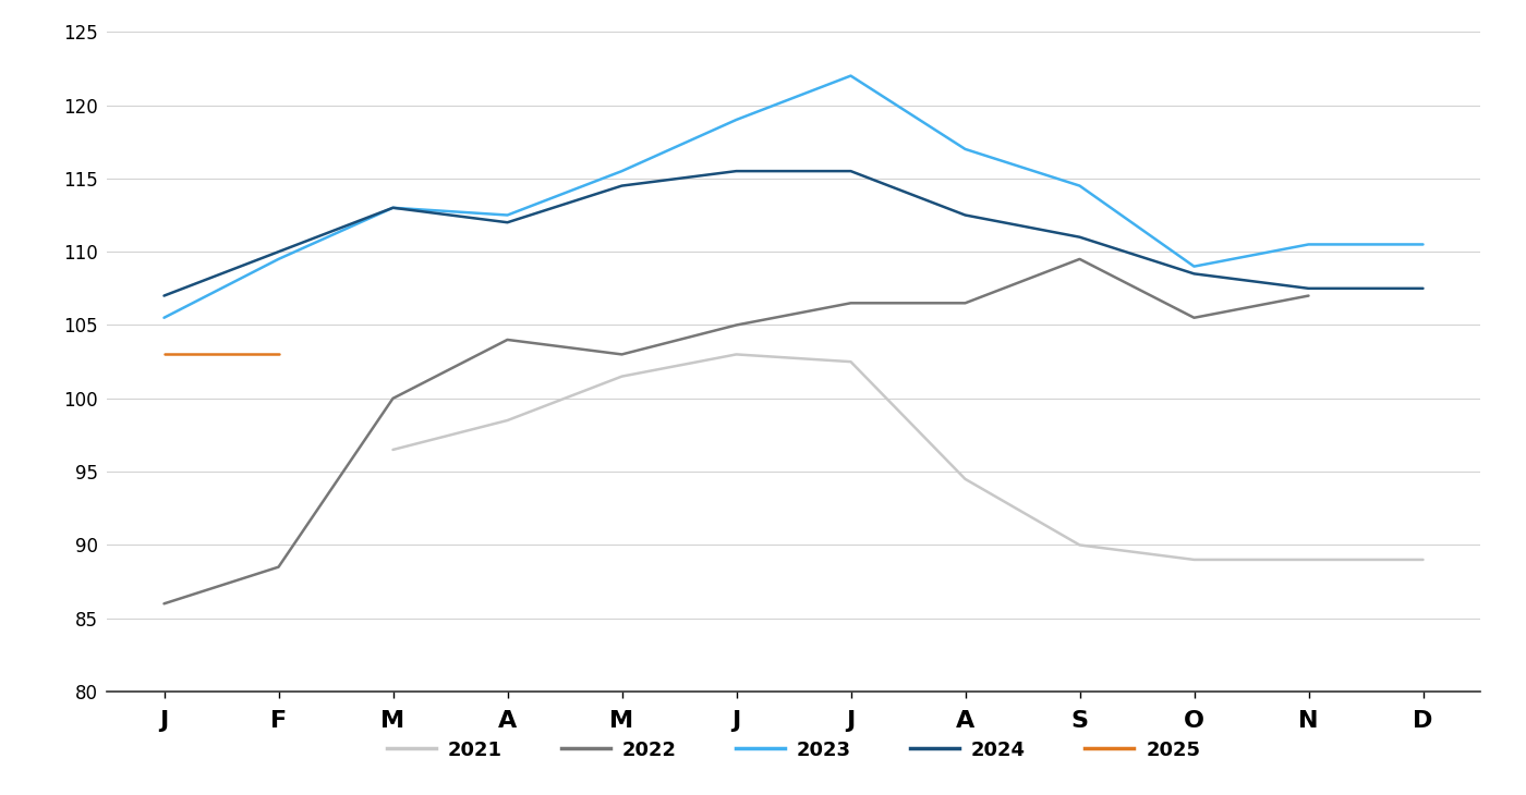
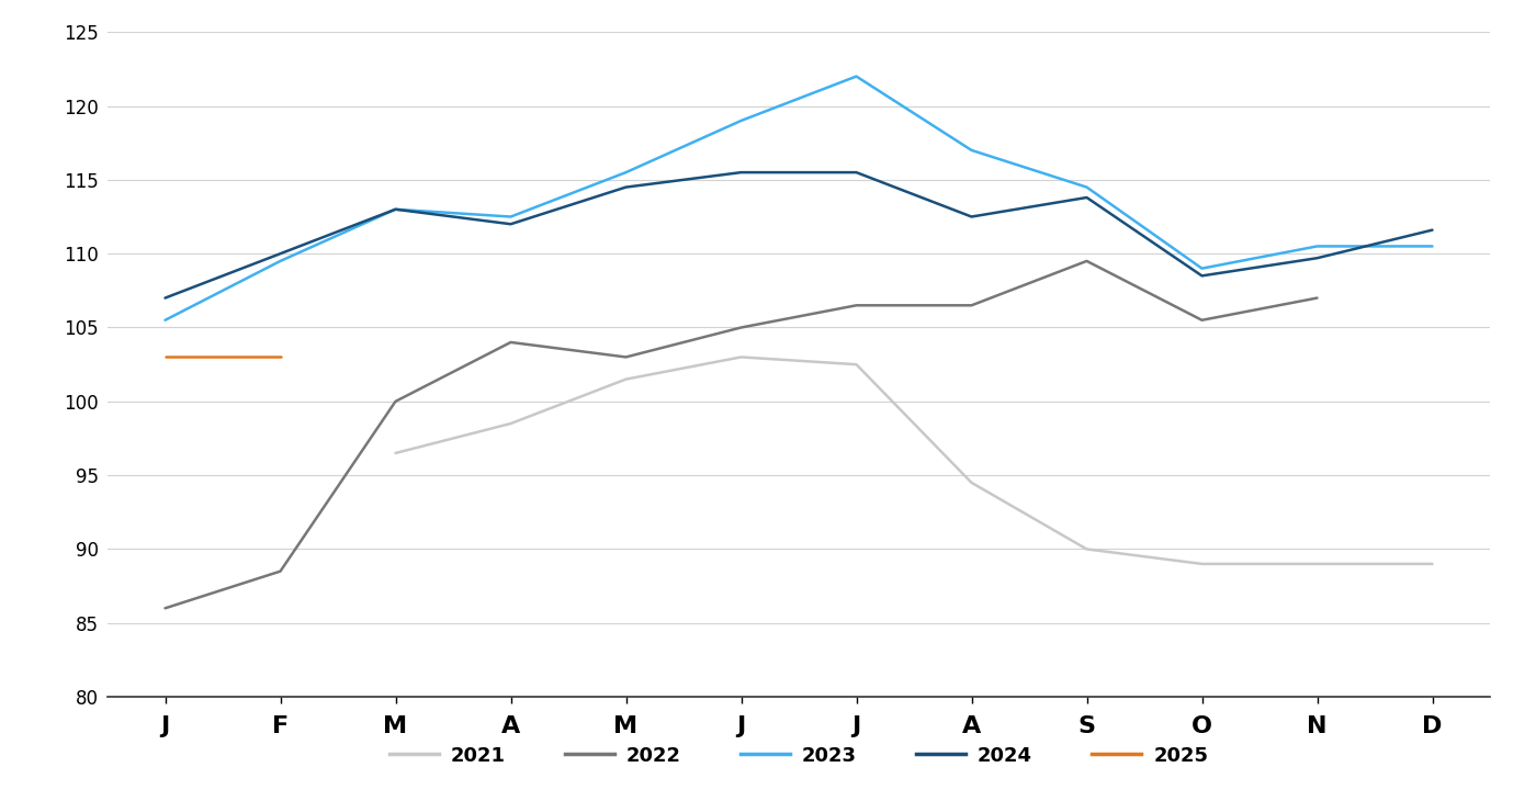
2024/S: 111.0 -> 113.8
2024/N: 107.5 -> 109.7
2024/D: 107.5 -> 111.6
